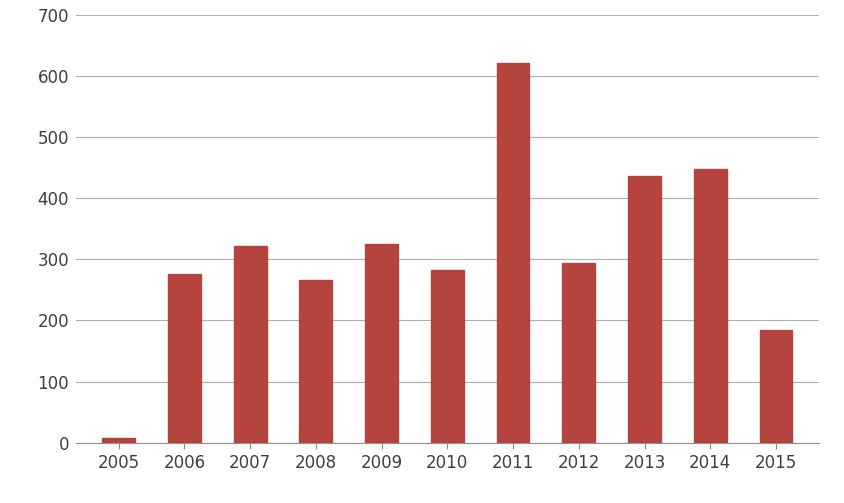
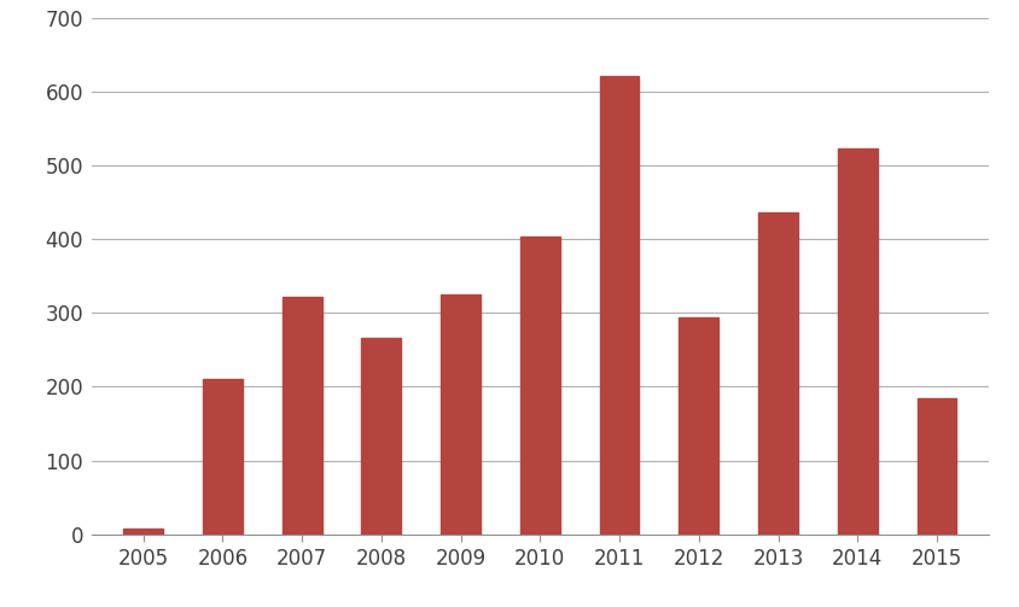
2006: 276 -> 210
2010: 282 -> 404
2014: 448 -> 524
